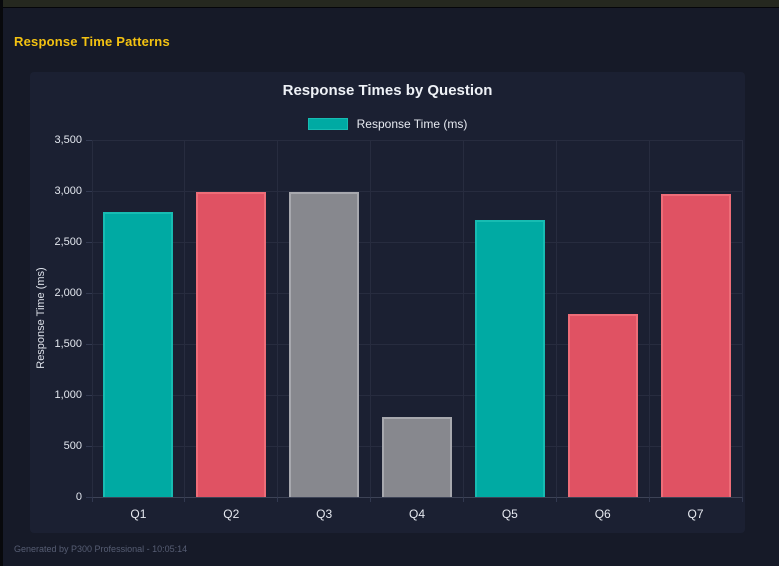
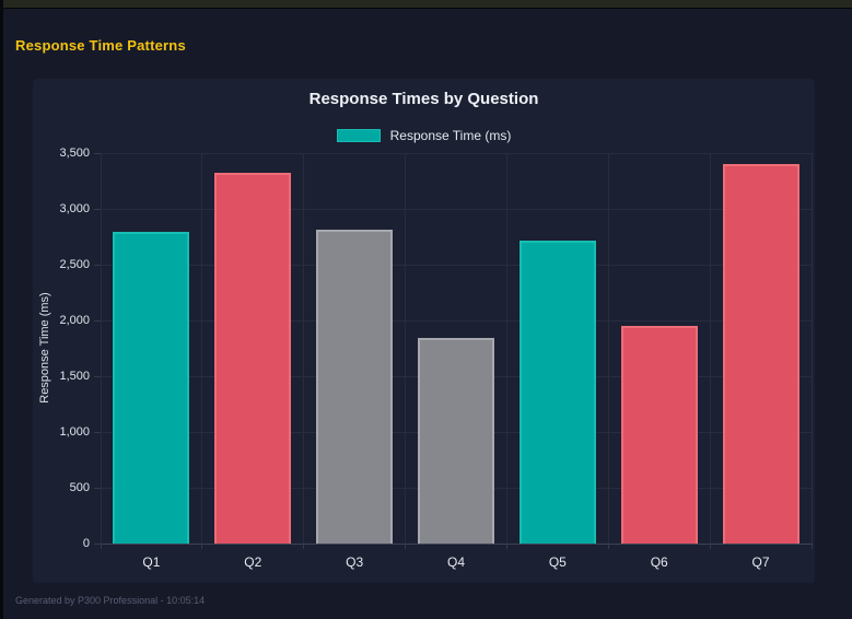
Q2: 2990 -> 3320
Q3: 2990 -> 2810
Q4: 780 -> 1840
Q6: 1790 -> 1950
Q7: 2970 -> 3400
